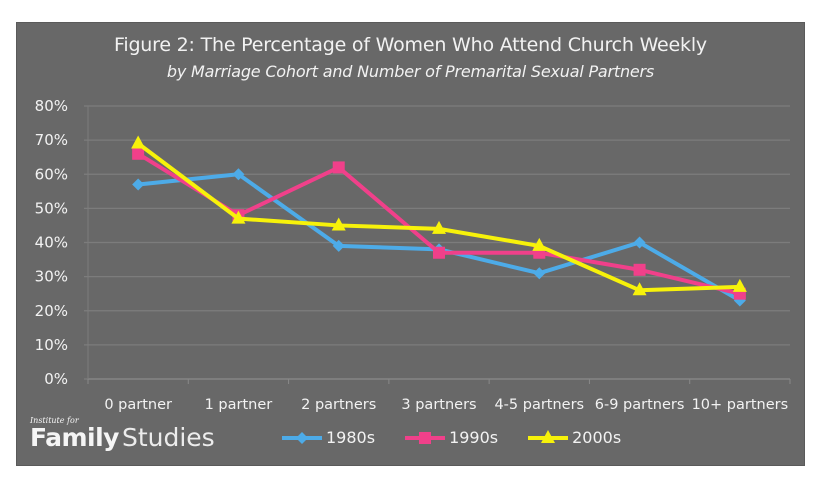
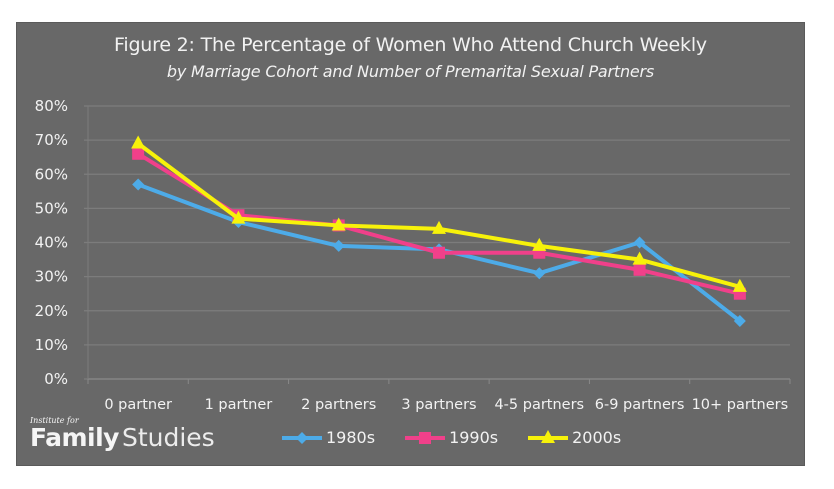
1980s/1 partner: 60% -> 46%
1990s/2 partners: 62% -> 45%
2000s/6-9 partners: 26% -> 35%
1980s/10+ partners: 23% -> 17%
